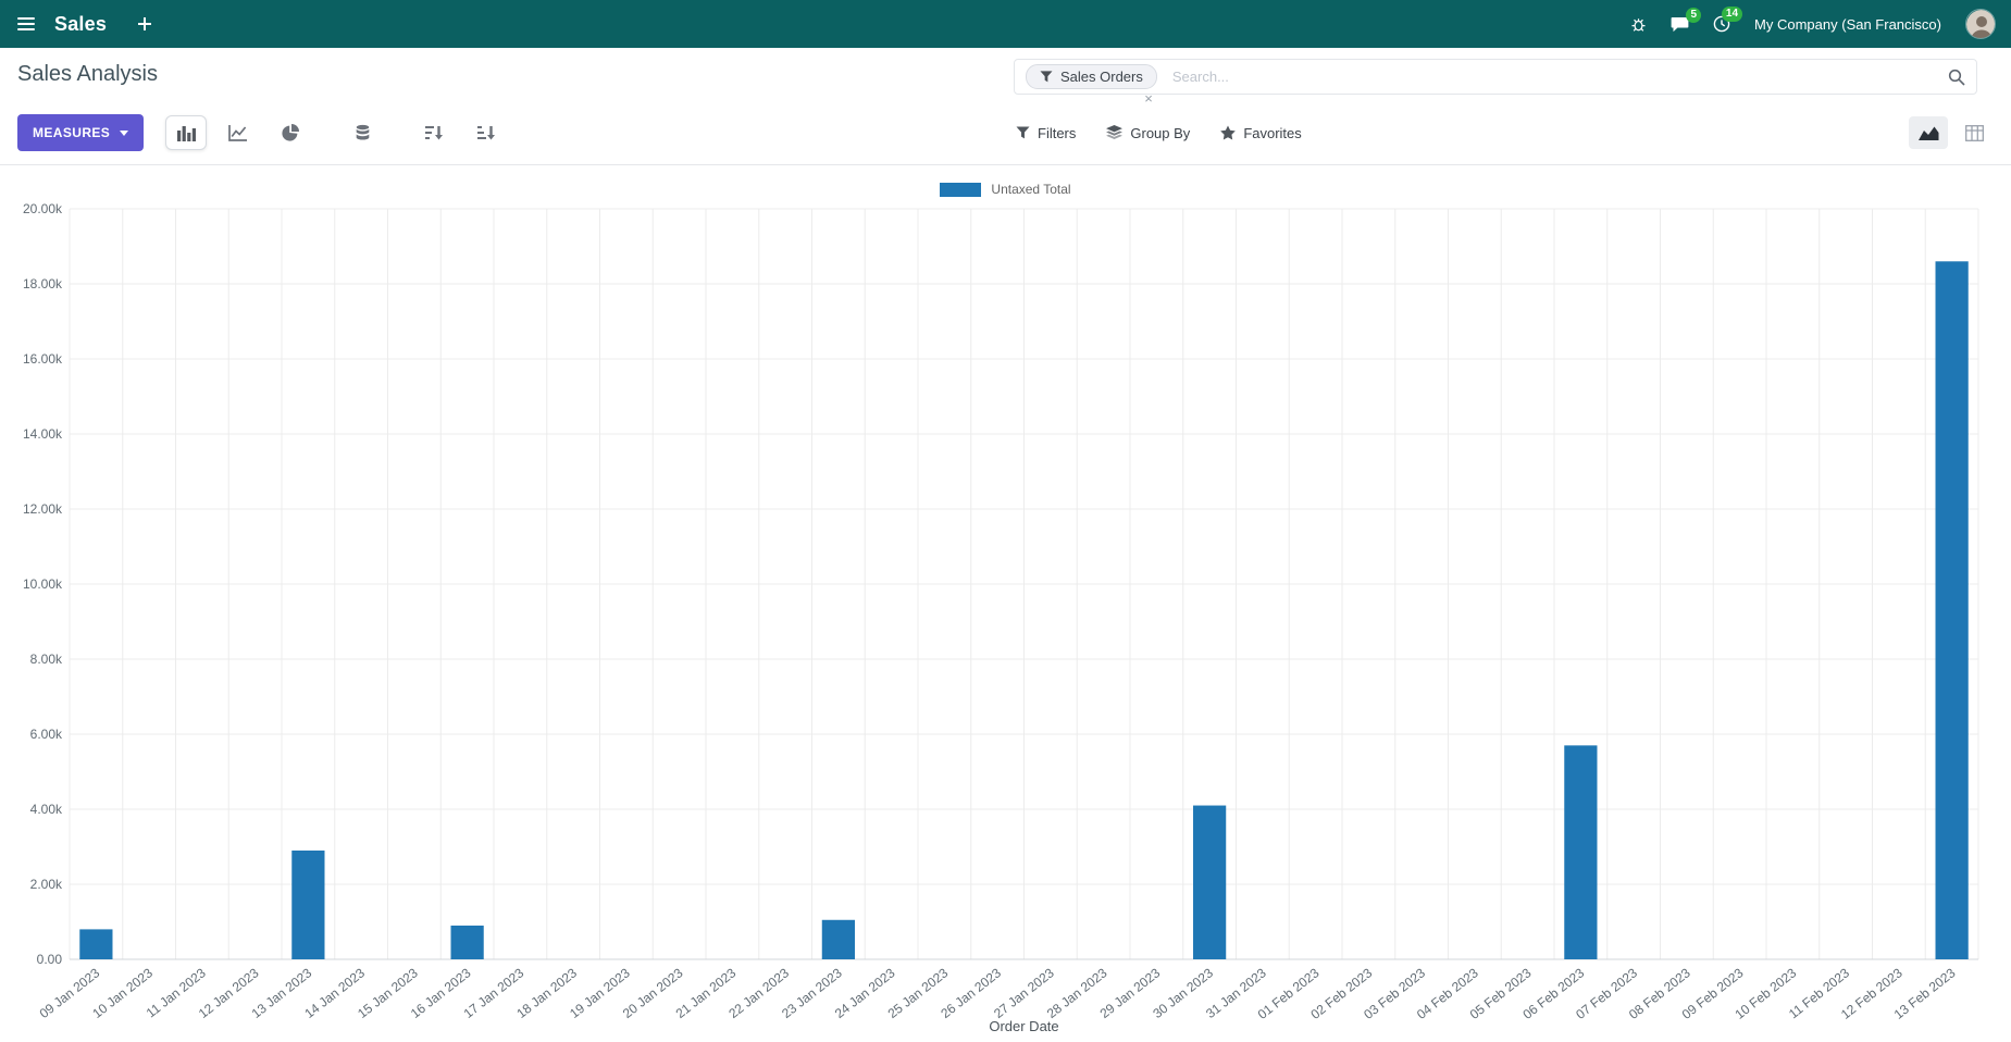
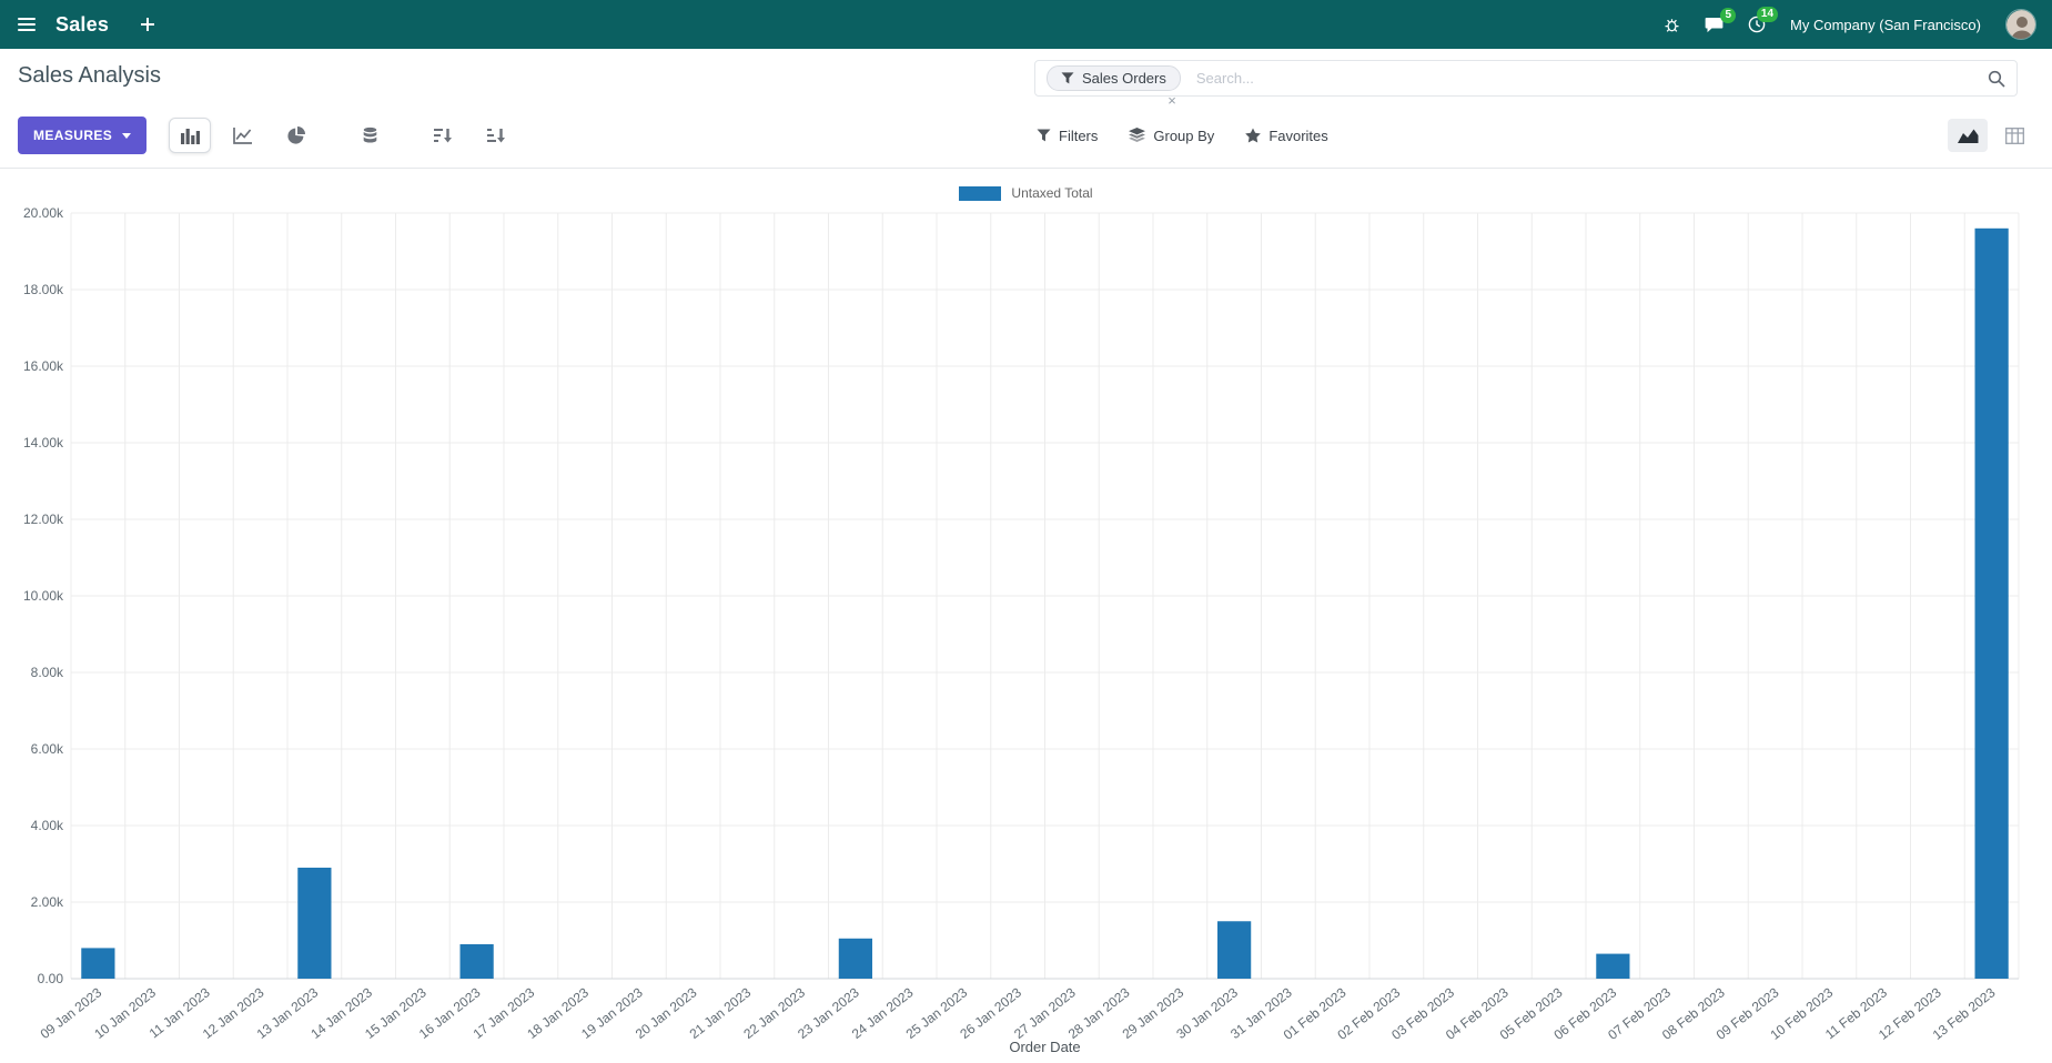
30 Jan 2023: 4.1k -> 1.5k
06 Feb 2023: 5.7k -> 0.6k
13 Feb 2023: 18.6k -> 19.6k
